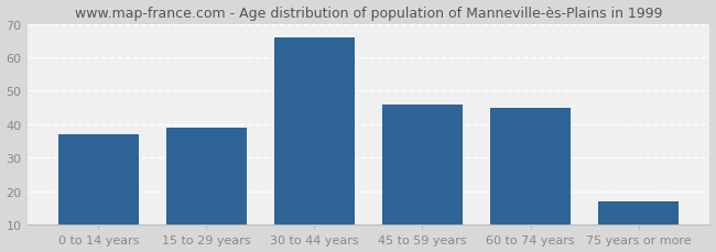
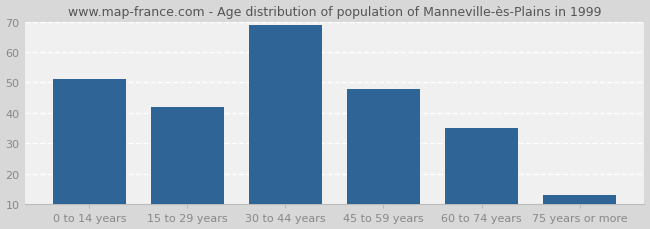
0 to 14 years: 37 -> 51
15 to 29 years: 39 -> 42
30 to 44 years: 66 -> 69
45 to 59 years: 46 -> 48
60 to 74 years: 45 -> 35
75 years or more: 17 -> 13
